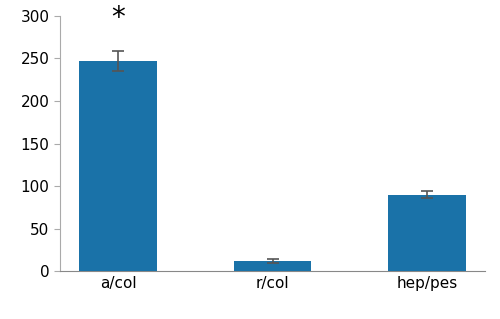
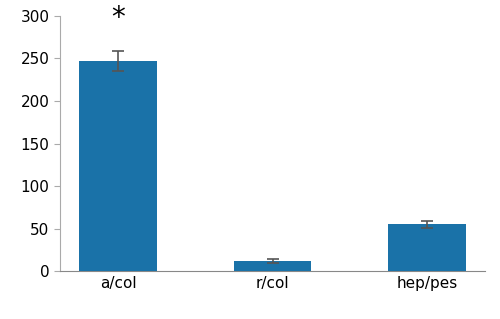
hep/pes: 90 -> 55
